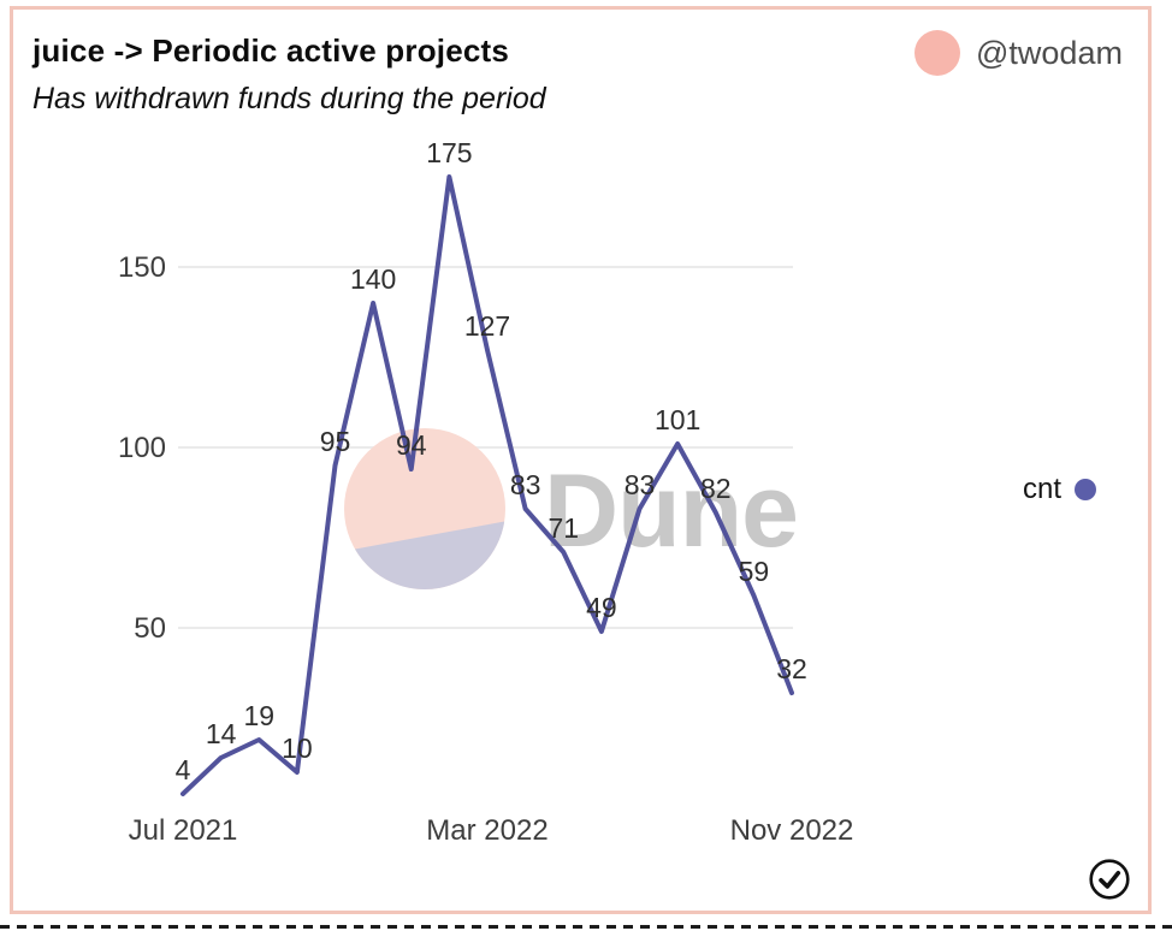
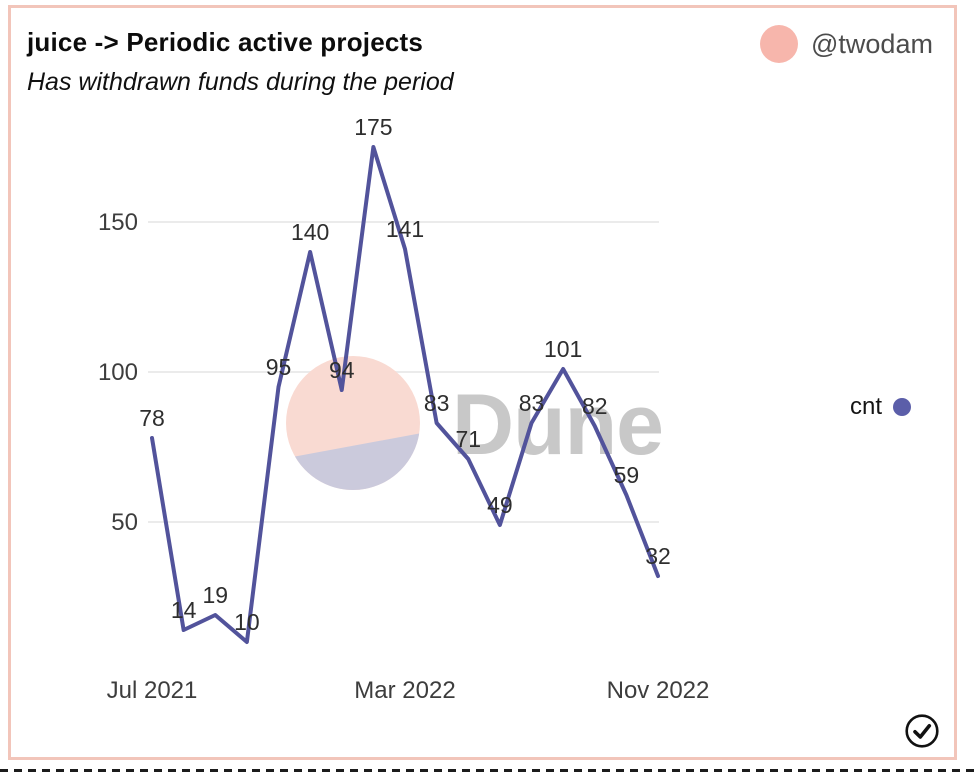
Jul 2021: 4 -> 78
Mar 2022: 127 -> 141
